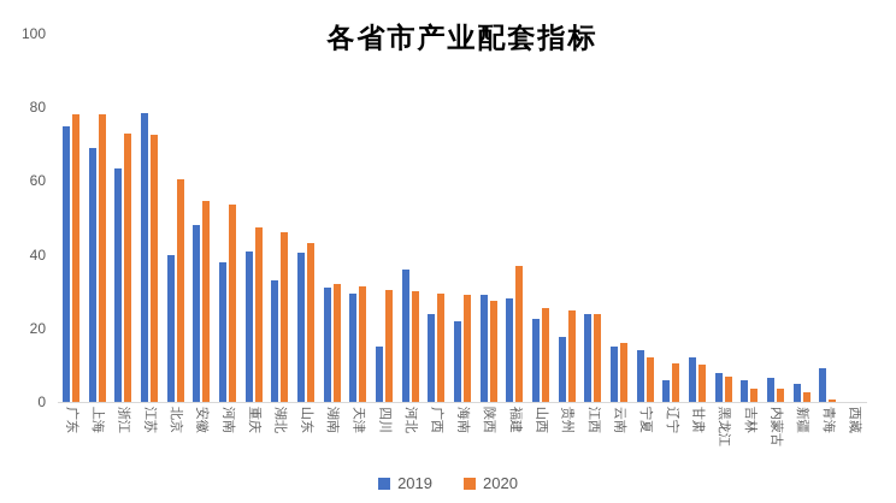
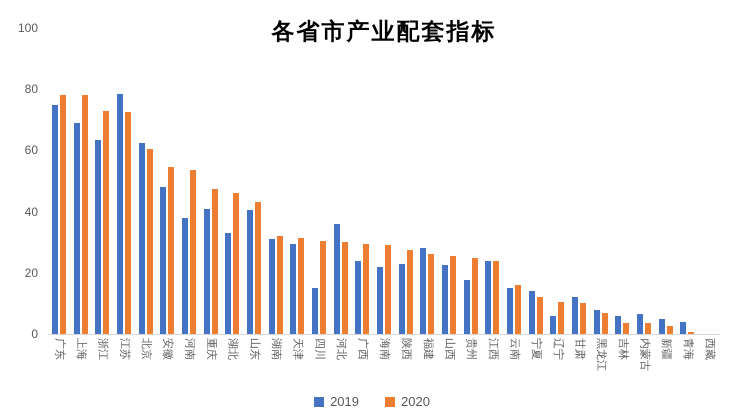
2019/北京: 40 -> 62
2019/陕西: 29 -> 23
2020/福建: 37 -> 26
2019/青海: 9 -> 4
